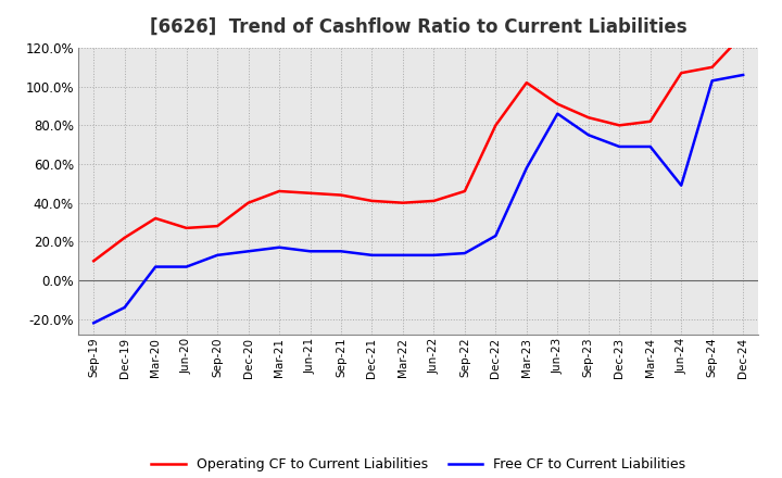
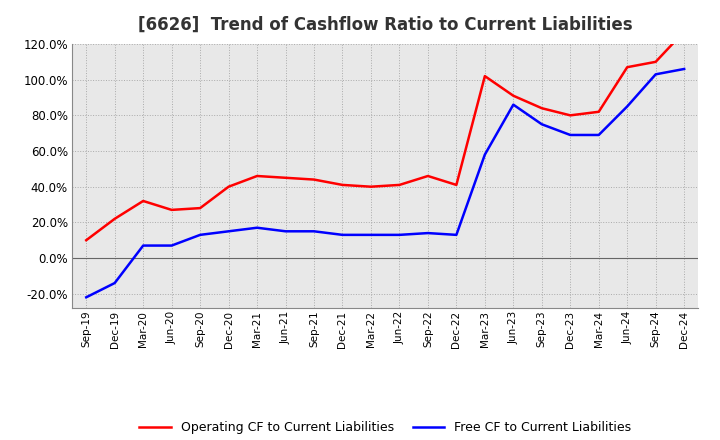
Operating CF to Current Liabilities/Dec-22: 80% -> 41%
Free CF to Current Liabilities/Dec-22: 23% -> 13%
Free CF to Current Liabilities/Jun-24: 49% -> 85%
